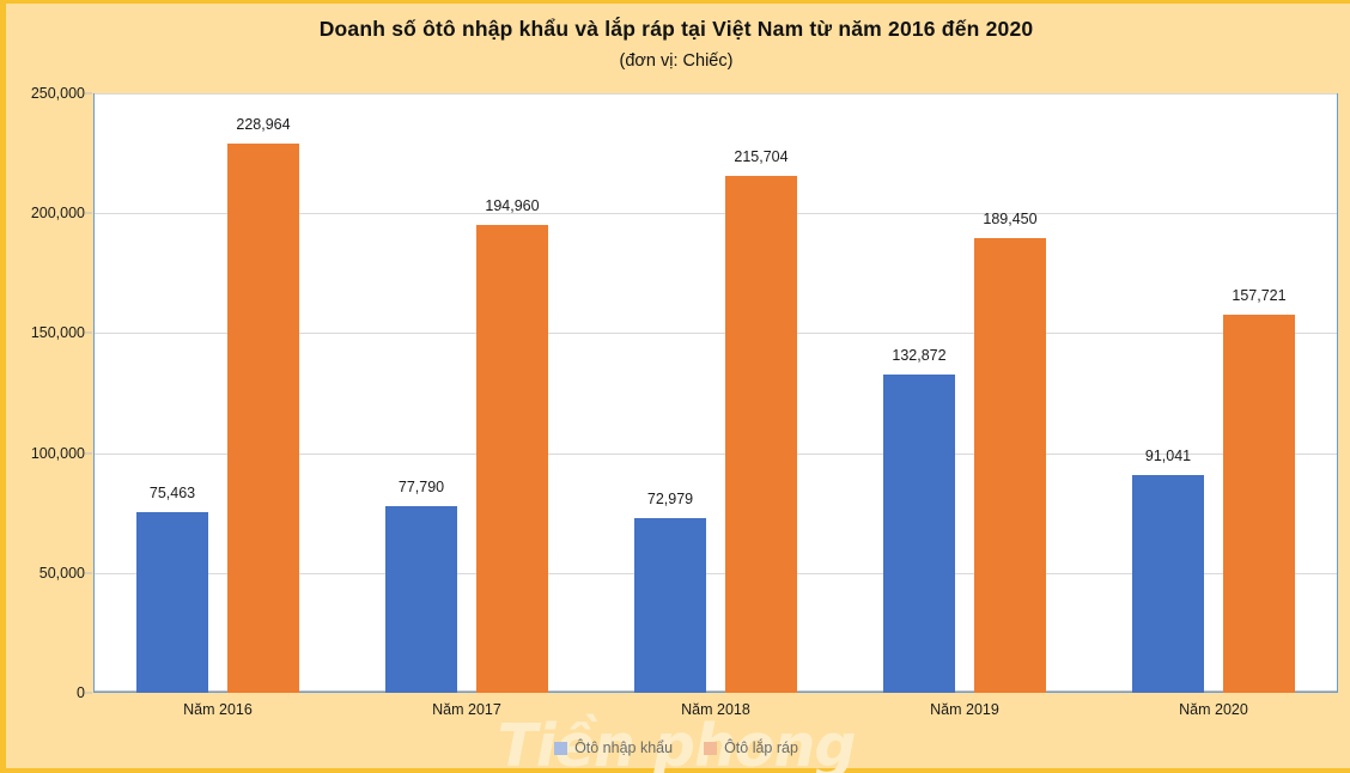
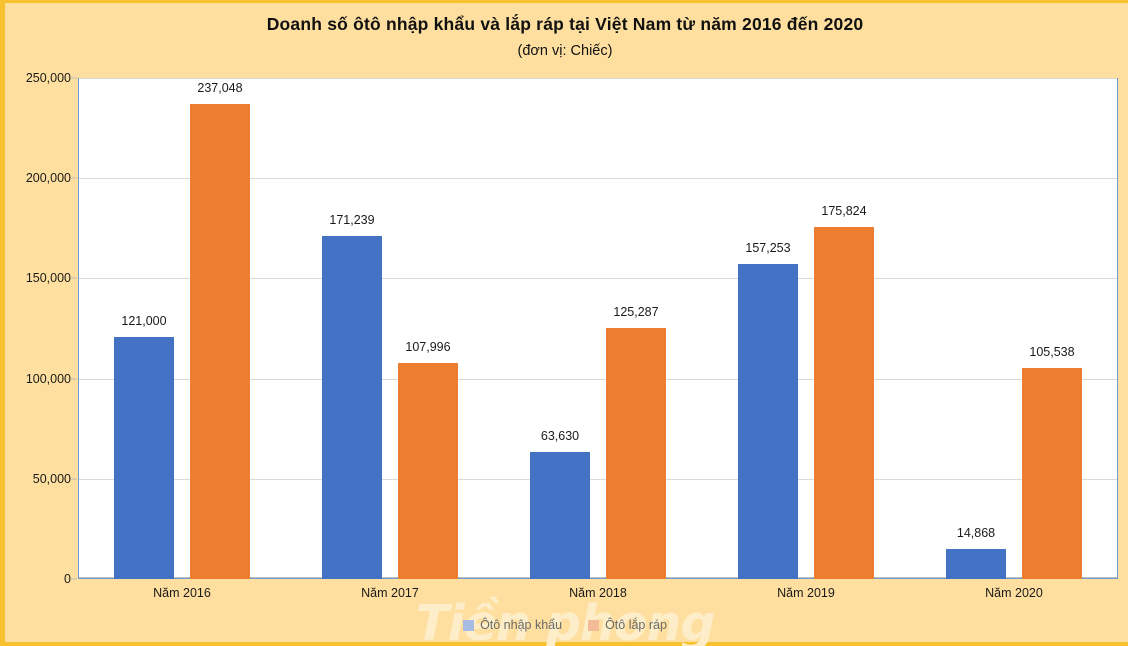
Ôtô nhập khẩu/Năm 2016: 75,463 -> 121,000
Ôtô lắp ráp/Năm 2016: 228,964 -> 237,048
Ôtô nhập khẩu/Năm 2017: 77,790 -> 171,239
Ôtô lắp ráp/Năm 2017: 194,960 -> 107,996
Ôtô nhập khẩu/Năm 2018: 72,979 -> 63,630
Ôtô lắp ráp/Năm 2018: 215,704 -> 125,287
Ôtô nhập khẩu/Năm 2019: 132,872 -> 157,253
Ôtô lắp ráp/Năm 2019: 189,450 -> 175,824
Ôtô nhập khẩu/Năm 2020: 91,041 -> 14,868
Ôtô lắp ráp/Năm 2020: 157,721 -> 105,538
